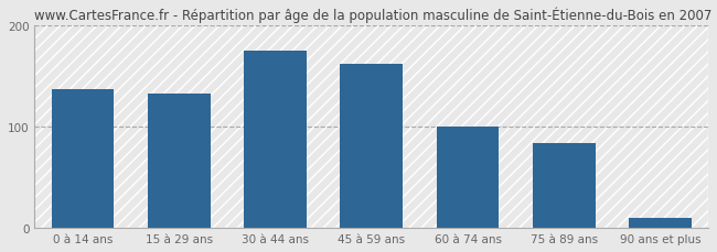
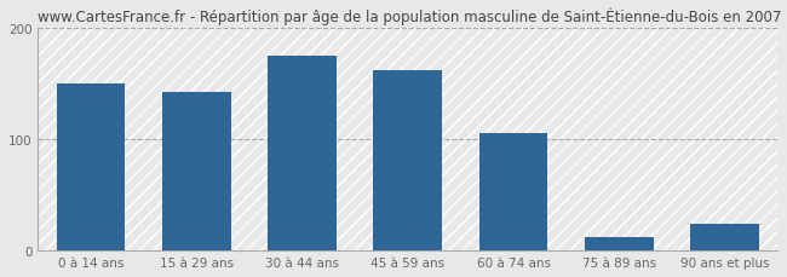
0 à 14 ans: 137 -> 150
15 à 29 ans: 133 -> 142
60 à 74 ans: 100 -> 106
75 à 89 ans: 84 -> 12
90 ans et plus: 10 -> 24
